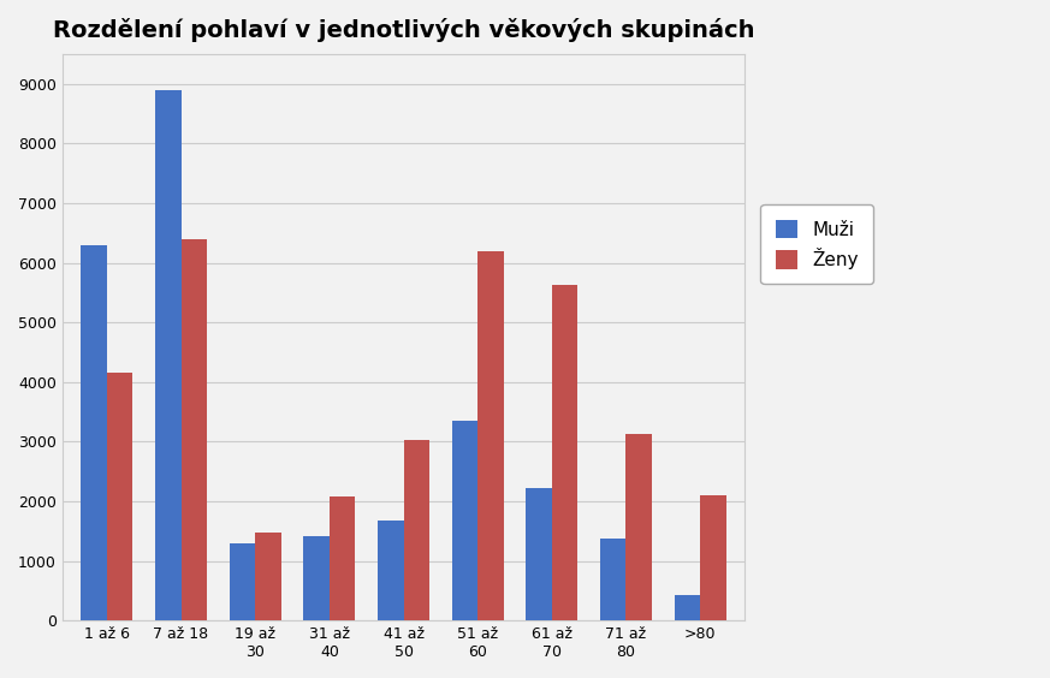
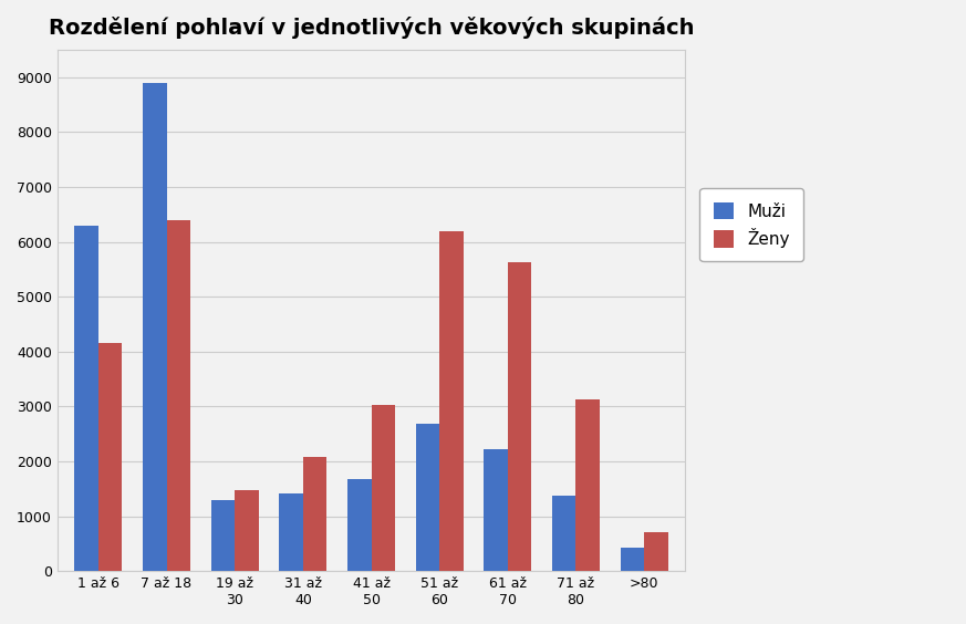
Muži/51 až 60: 3350 -> 2680
Ženy/>80: 2100 -> 700
